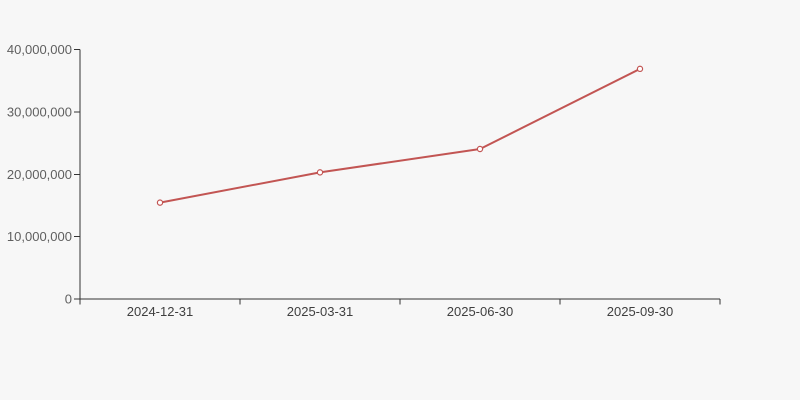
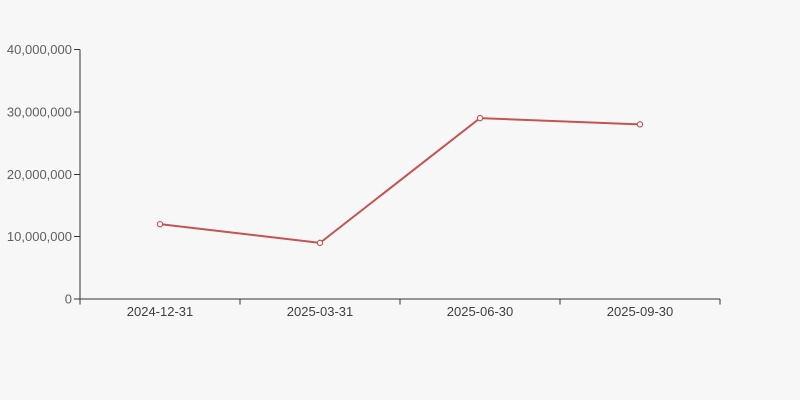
2024-12-31: 15000000 -> 12000000
2025-03-31: 20000000 -> 9000000
2025-06-30: 24000000 -> 29000000
2025-09-30: 37000000 -> 28000000
